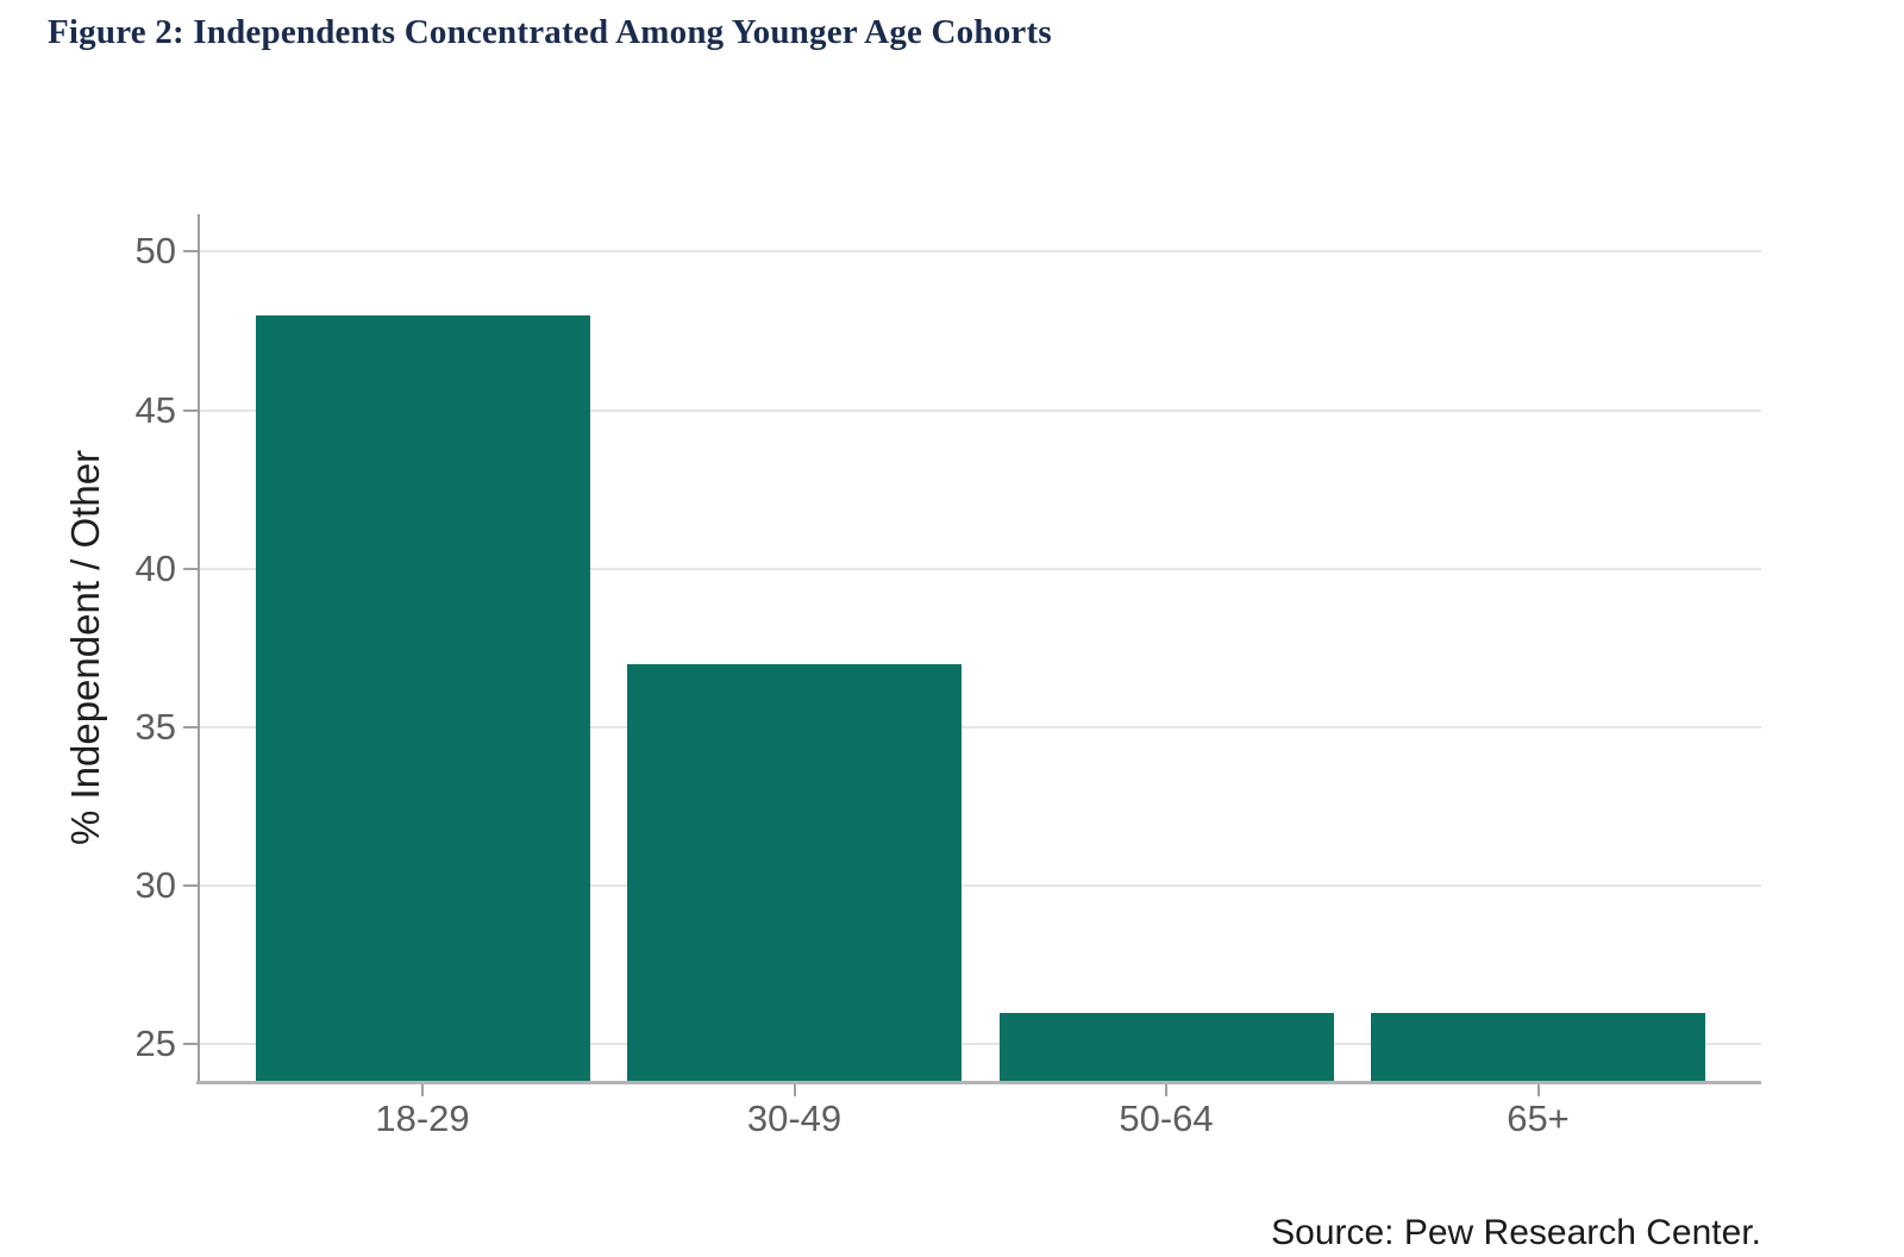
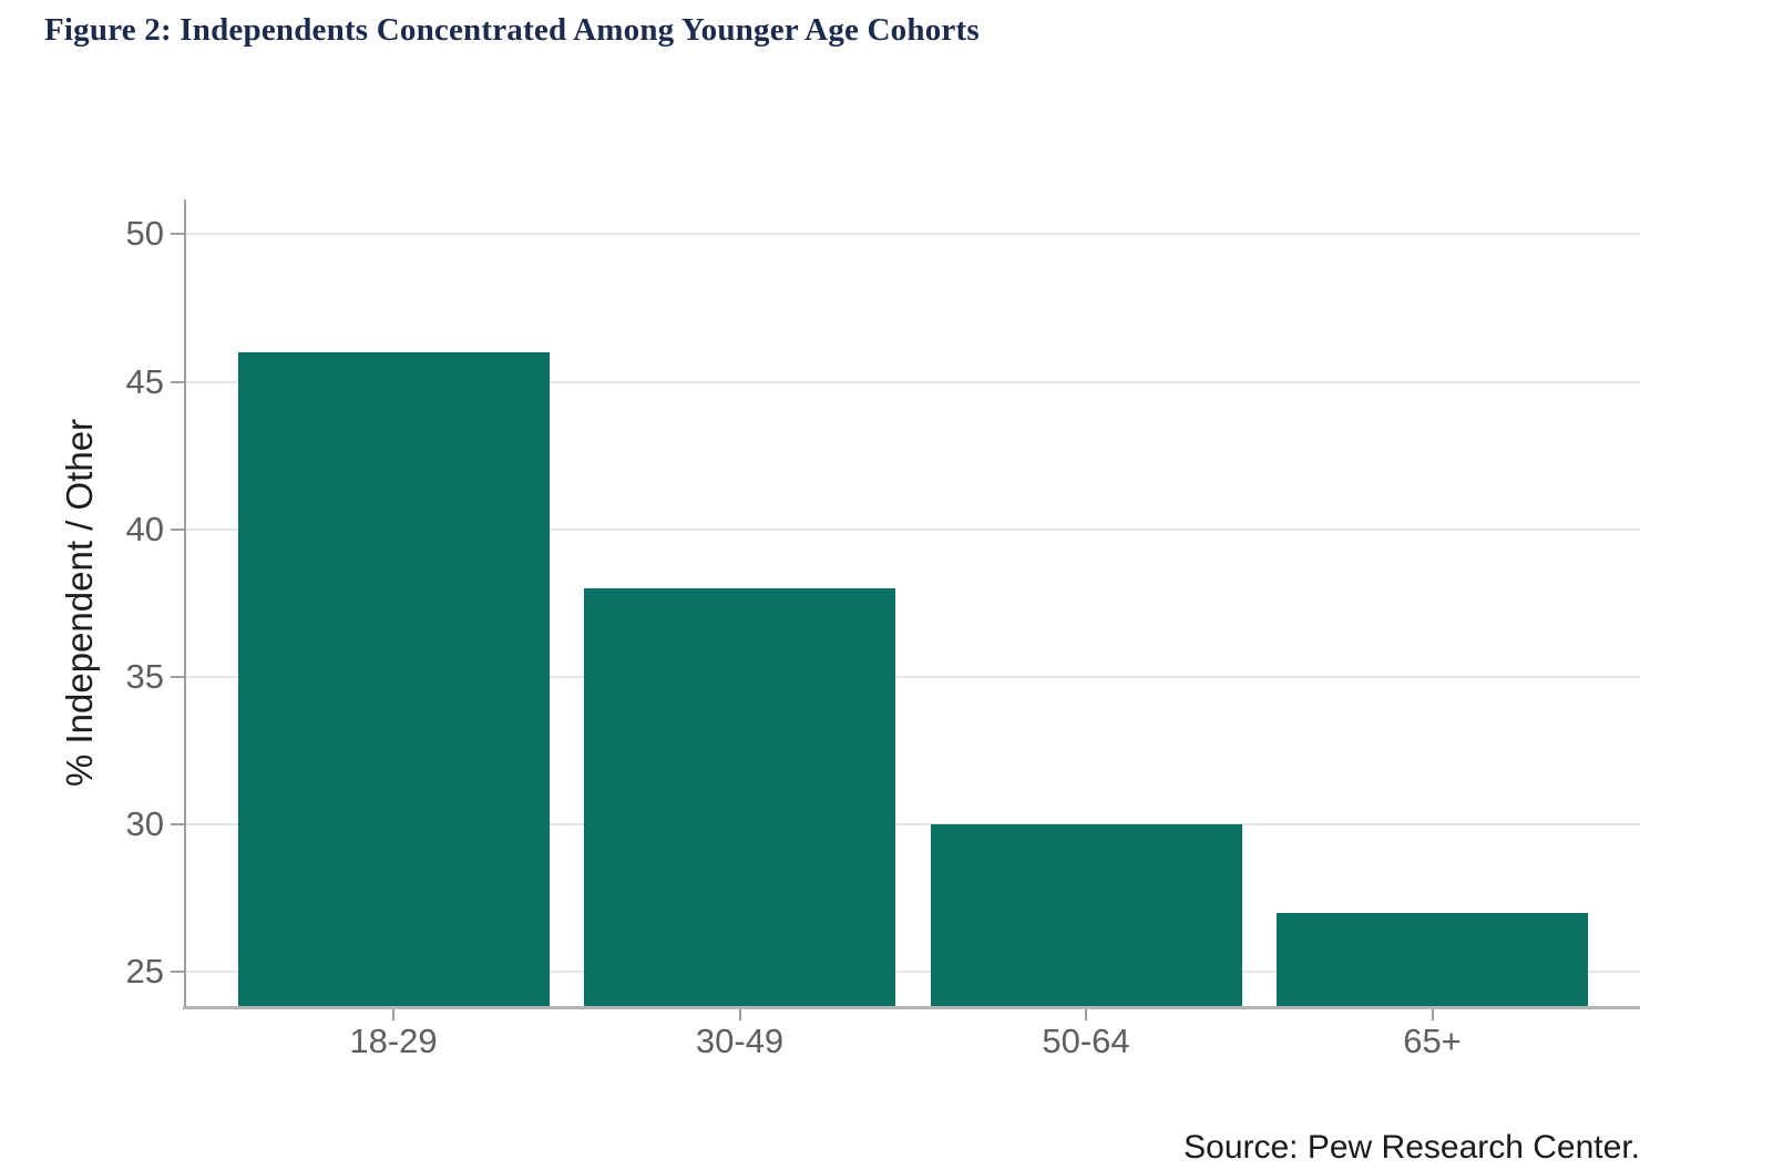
18-29: 48 -> 46
30-49: 37 -> 38
50-64: 26 -> 30
65+: 26 -> 27
